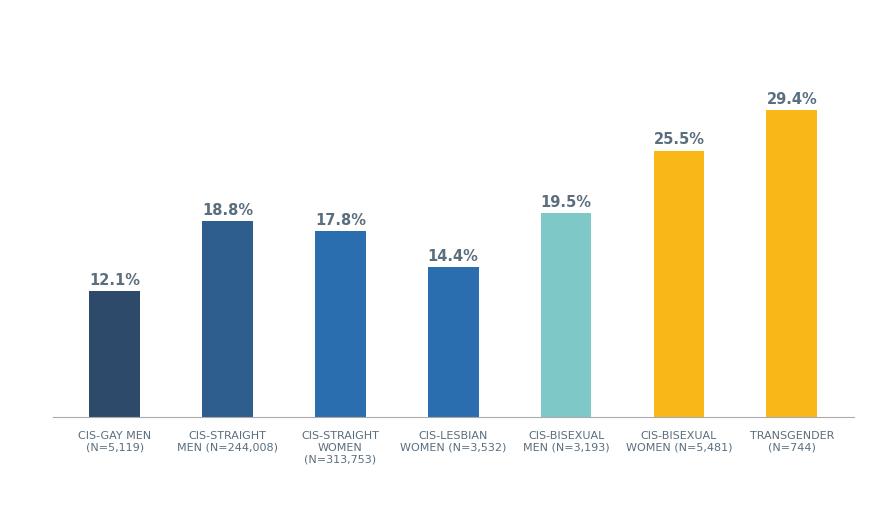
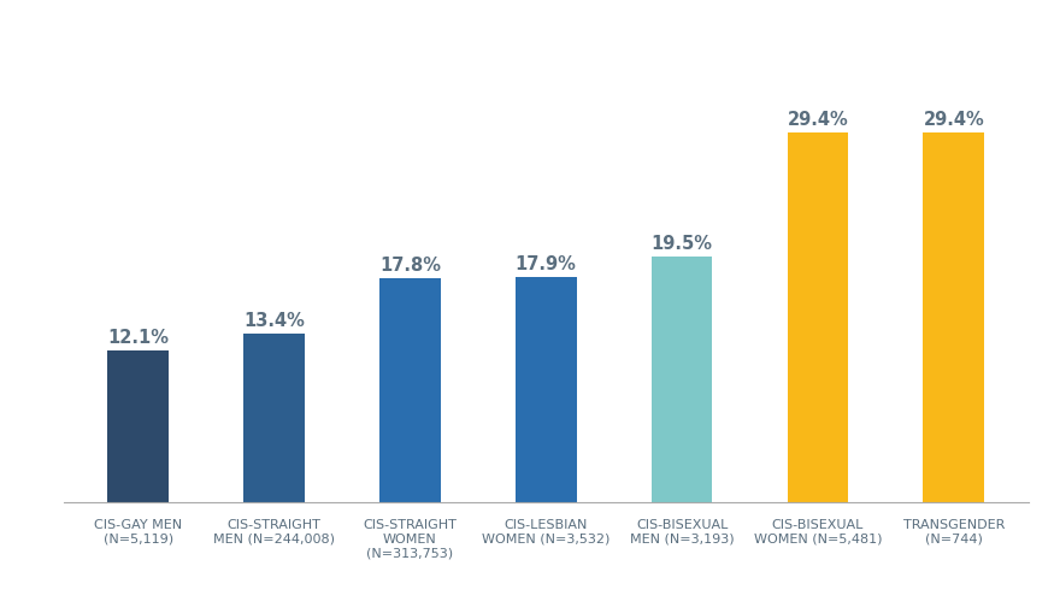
CIS-STRAIGHT MEN (N=244,008): 18.8% -> 13.4%
CIS-LESBIAN WOMEN (N=3,532): 14.4% -> 17.9%
CIS-BISEXUAL WOMEN (N=5,481): 25.5% -> 29.4%
